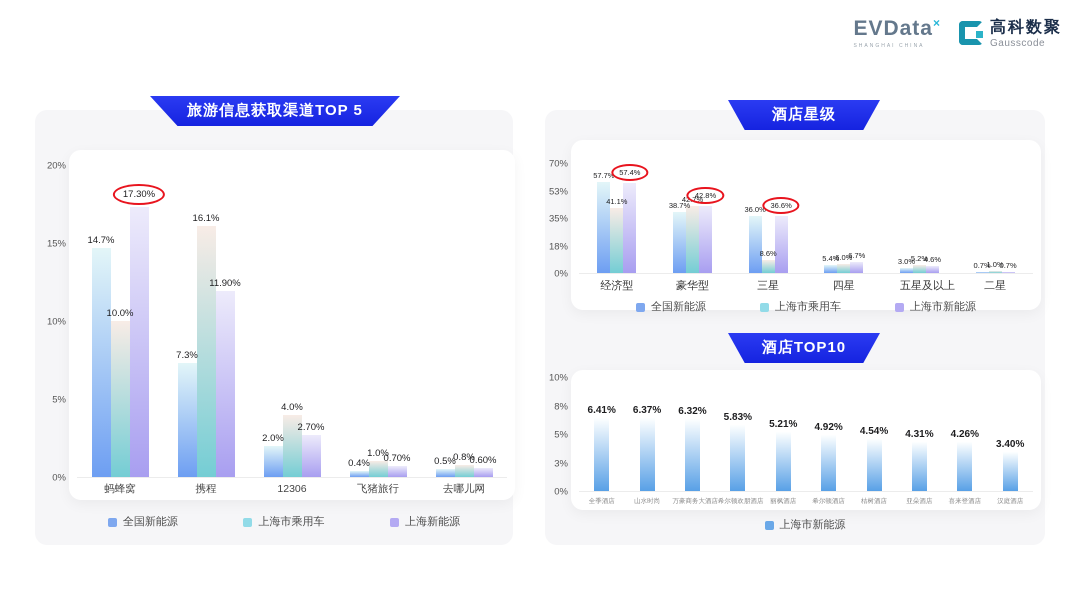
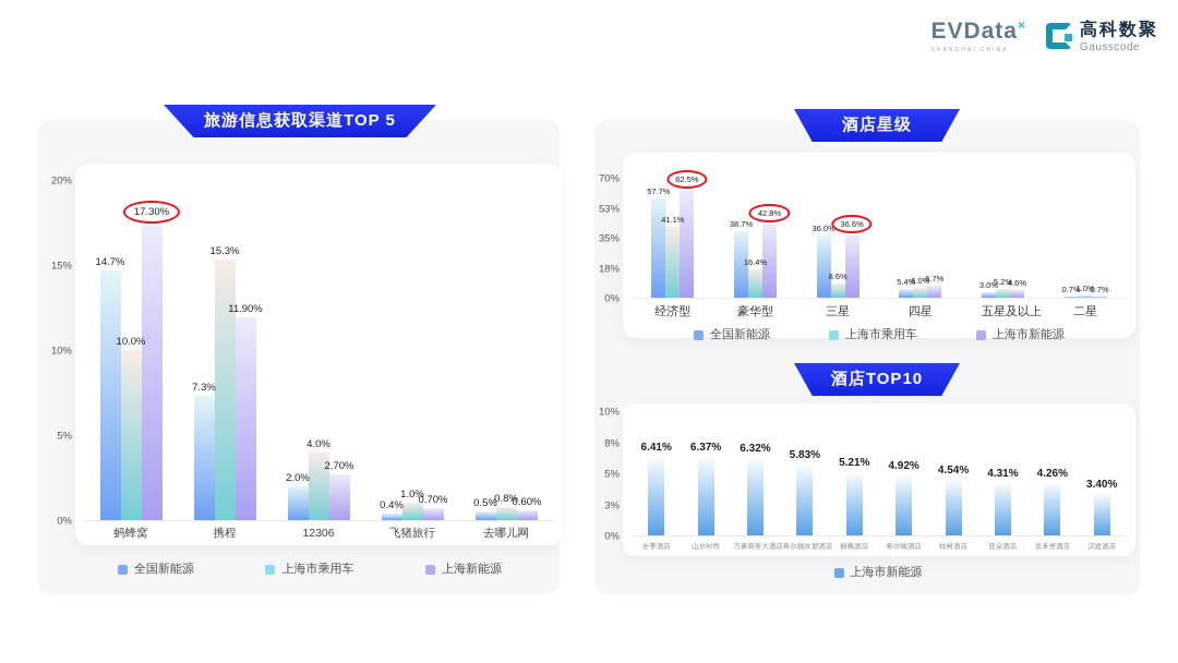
旅游信息获取渠道TOP 5/上海市乘用车/携程: 16.1% -> 15.3%
酒店星级/上海市新能源/经济型: 57.4% -> 62.5%
酒店星级/上海市乘用车/豪华型: 42.7% -> 16.4%
